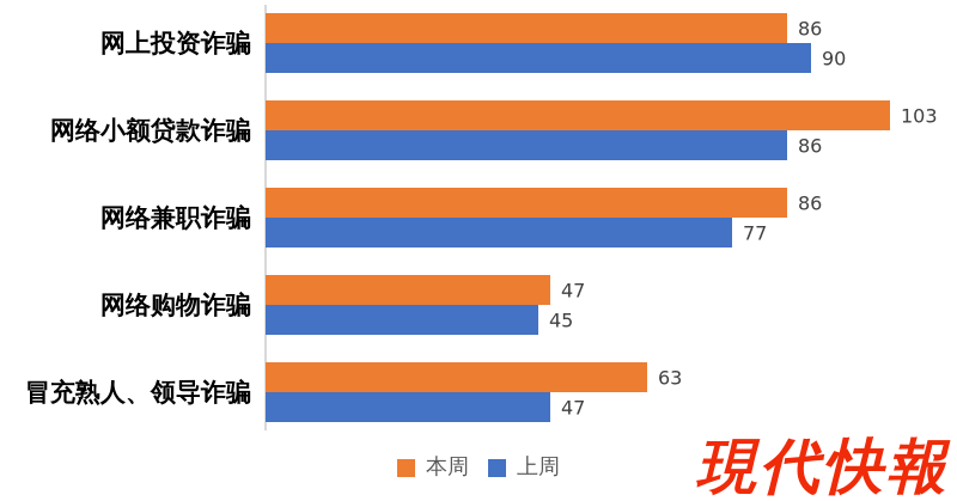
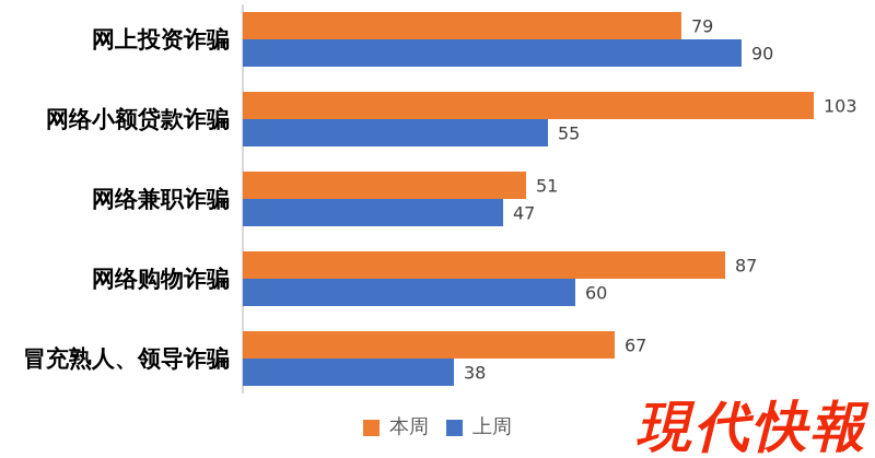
本周/网上投资诈骗: 86 -> 79
上周/网络小额贷款诈骗: 86 -> 55
本周/网络兼职诈骗: 86 -> 51
上周/网络兼职诈骗: 77 -> 47
本周/网络购物诈骗: 47 -> 87
上周/网络购物诈骗: 45 -> 60
本周/冒充熟人、领导诈骗: 63 -> 67
上周/冒充熟人、领导诈骗: 47 -> 38
